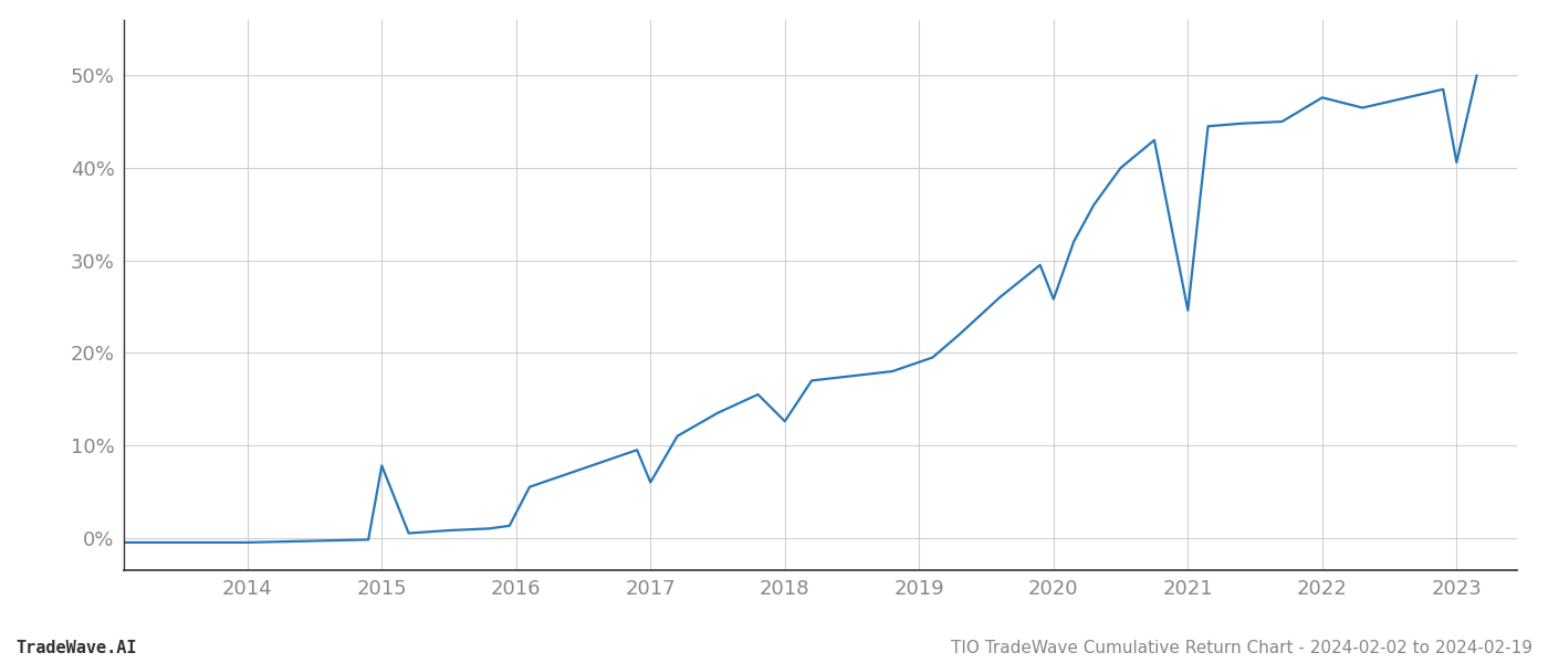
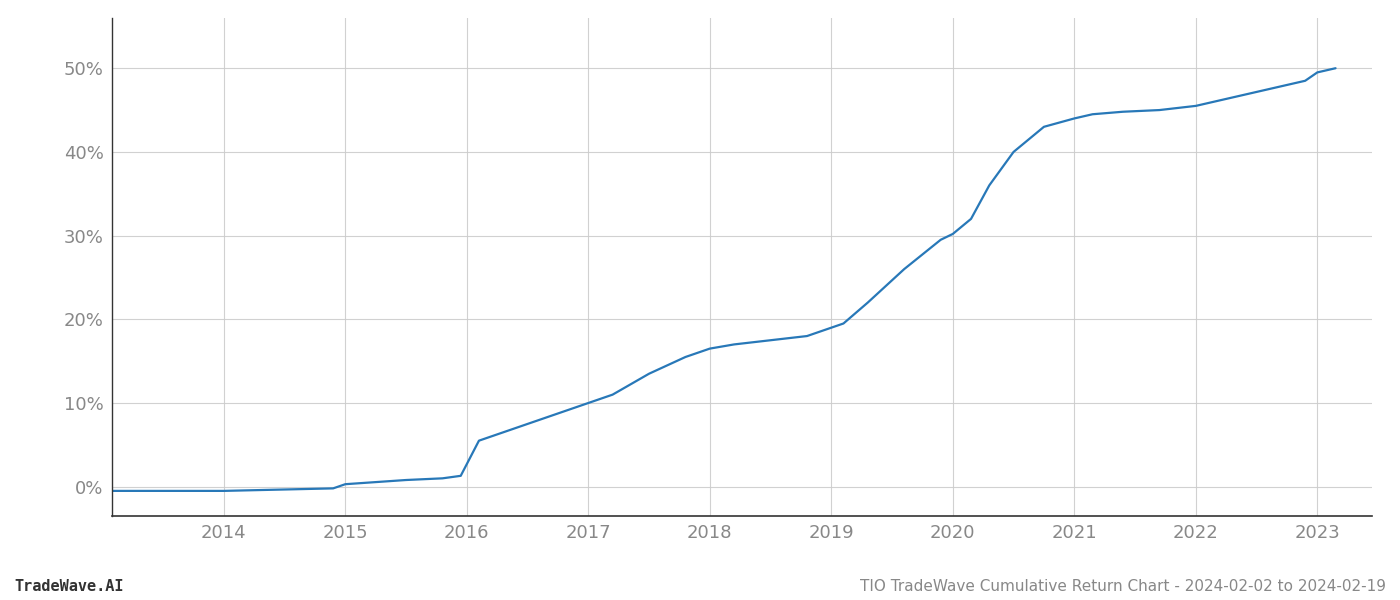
2015: 7.8% -> 0.3%
2017: 6.0% -> 10.0%
2018: 12.6% -> 16.5%
2020: 25.8% -> 30.2%
2021: 24.6% -> 44.0%
2022: 47.6% -> 45.5%
2023: 40.6% -> 49.5%
